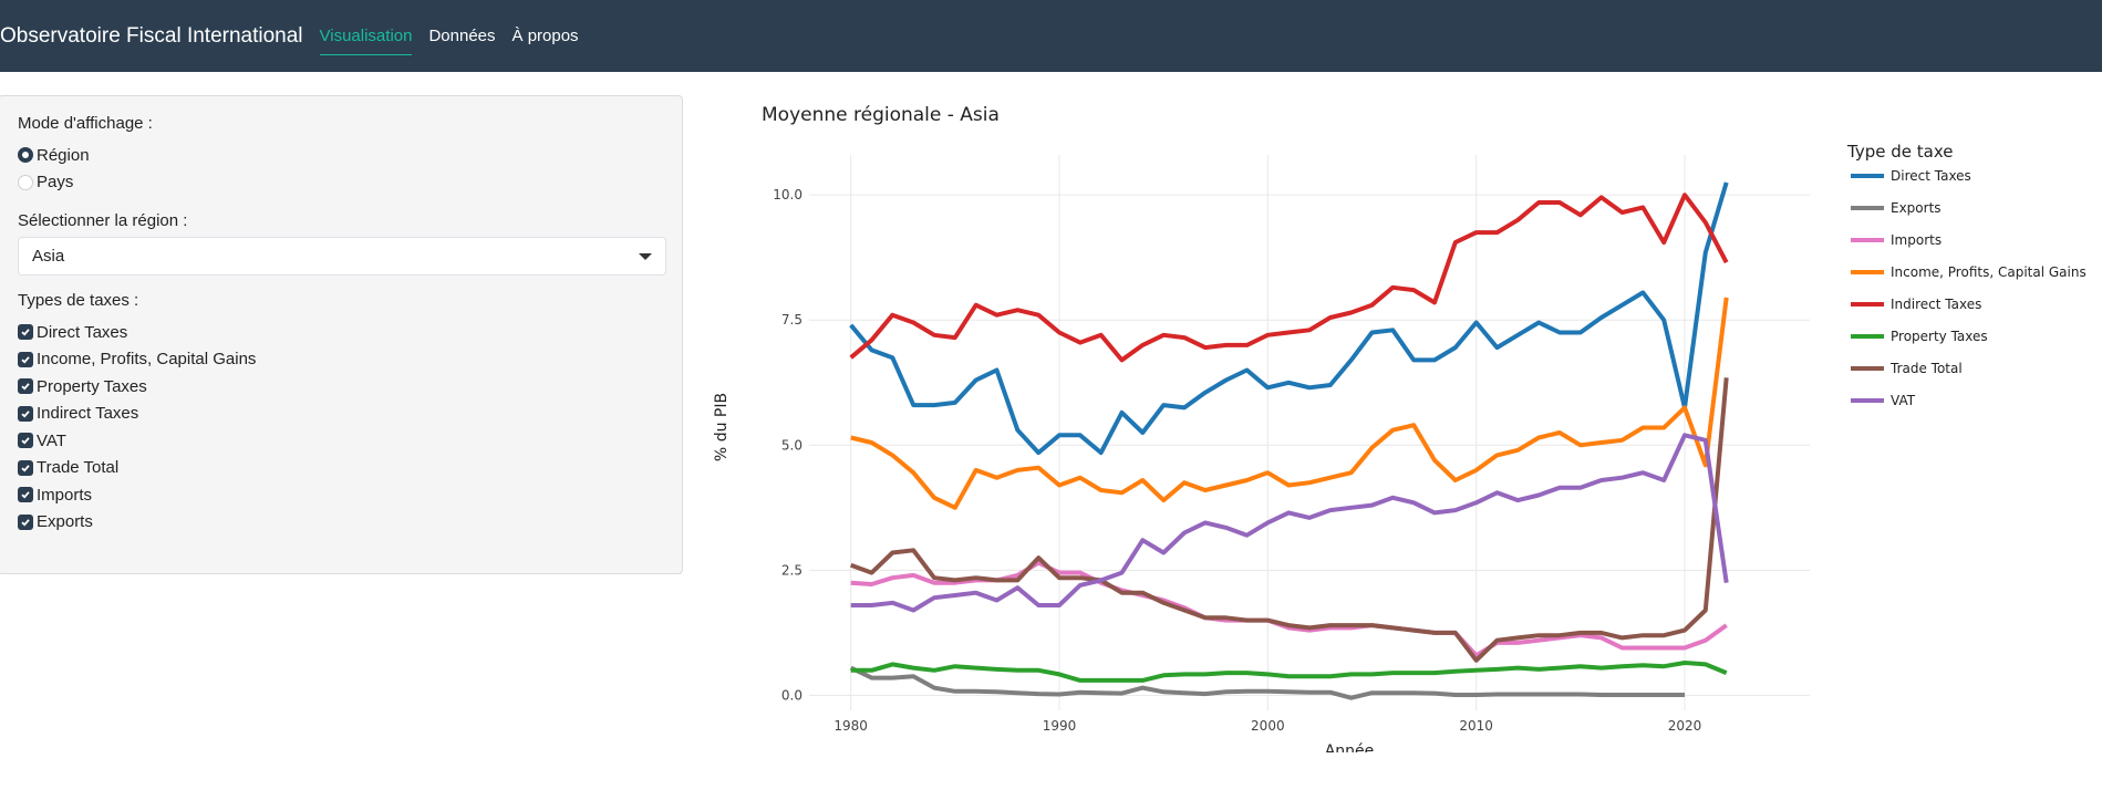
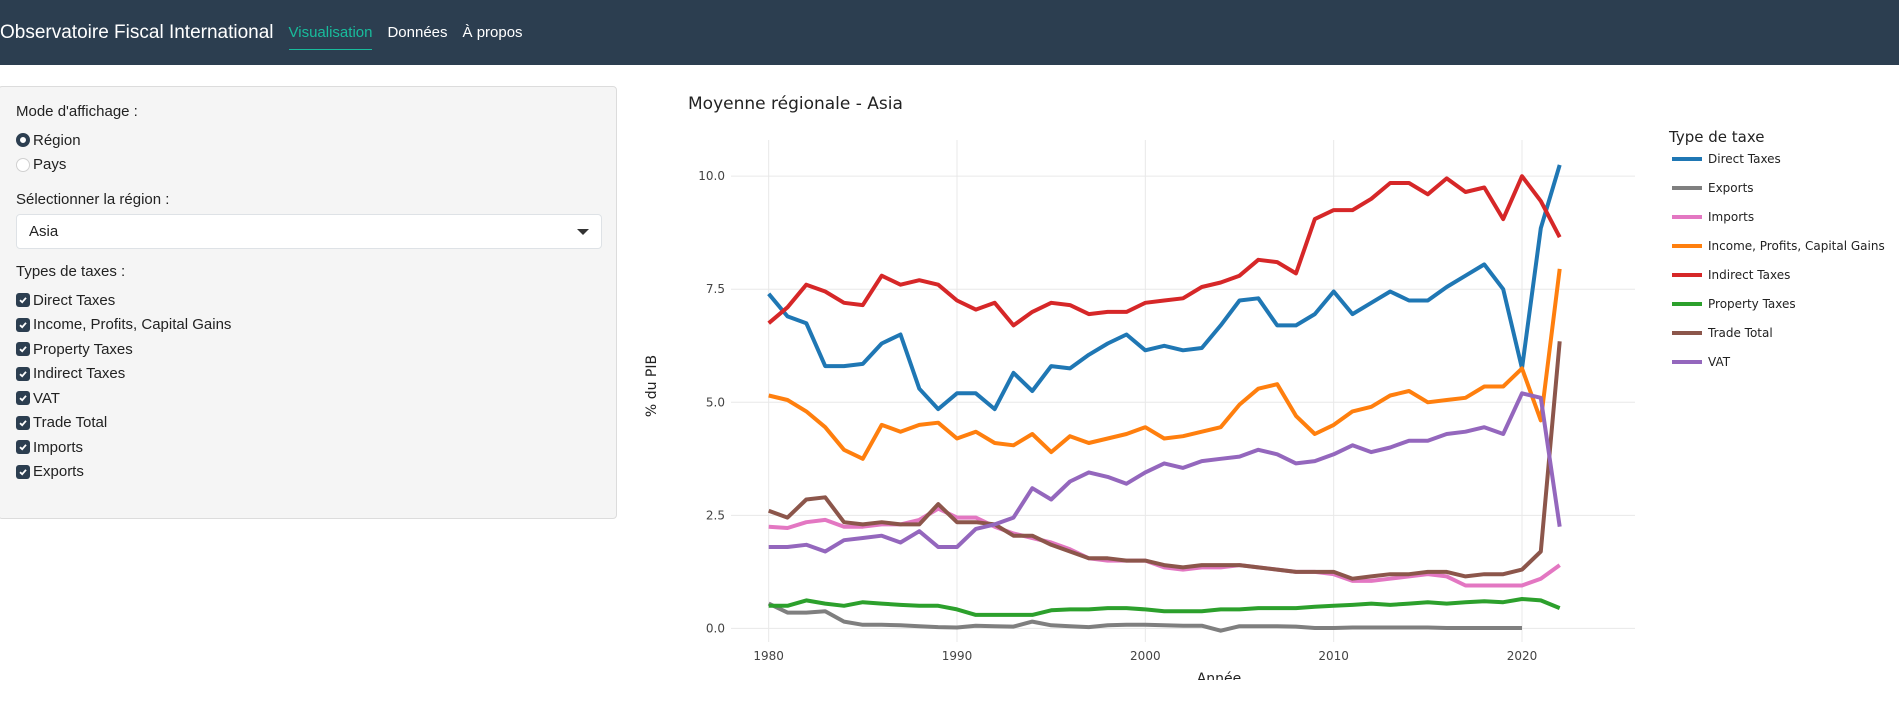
Imports/2010: 0.8 -> 1.2
Trade Total/2010: 0.7 -> 1.2
